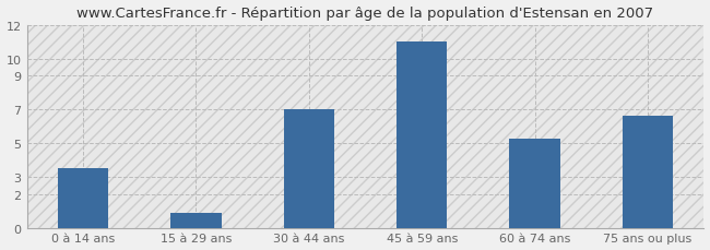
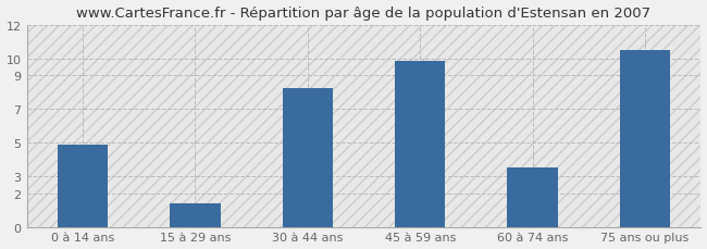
0 à 14 ans: 3.5 -> 4.9
15 à 29 ans: 0.9 -> 1.4
30 à 44 ans: 7.0 -> 8.2
45 à 59 ans: 11.0 -> 9.8
60 à 74 ans: 5.3 -> 3.5
75 ans ou plus: 6.6 -> 10.5
